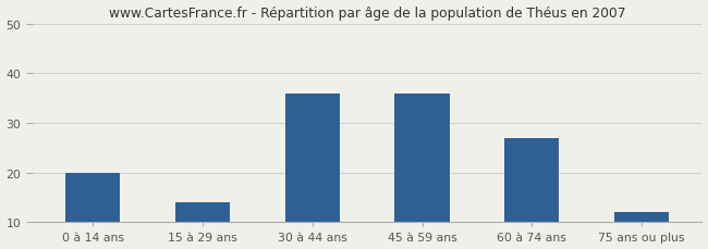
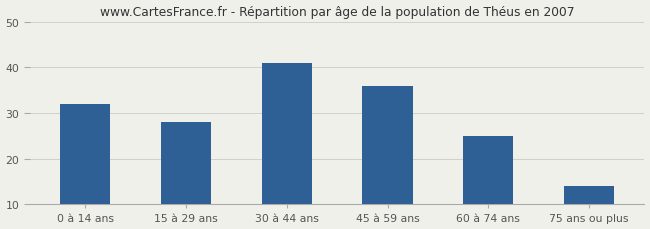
0 à 14 ans: 20 -> 32
15 à 29 ans: 14 -> 28
30 à 44 ans: 36 -> 41
60 à 74 ans: 27 -> 25
75 ans ou plus: 12 -> 14
